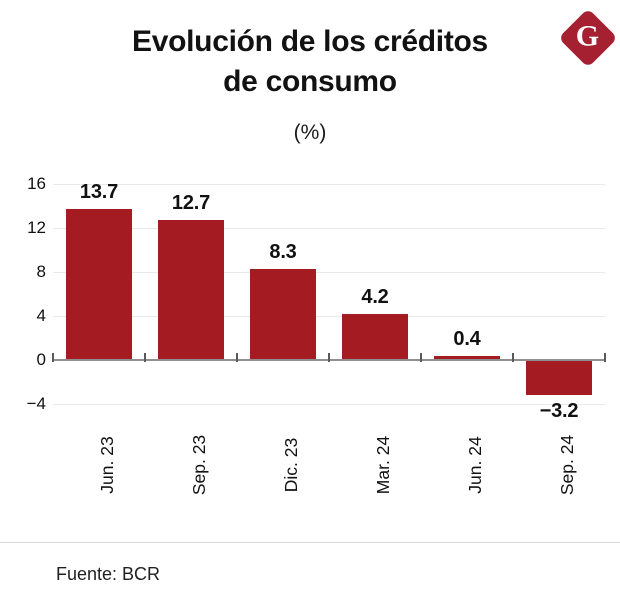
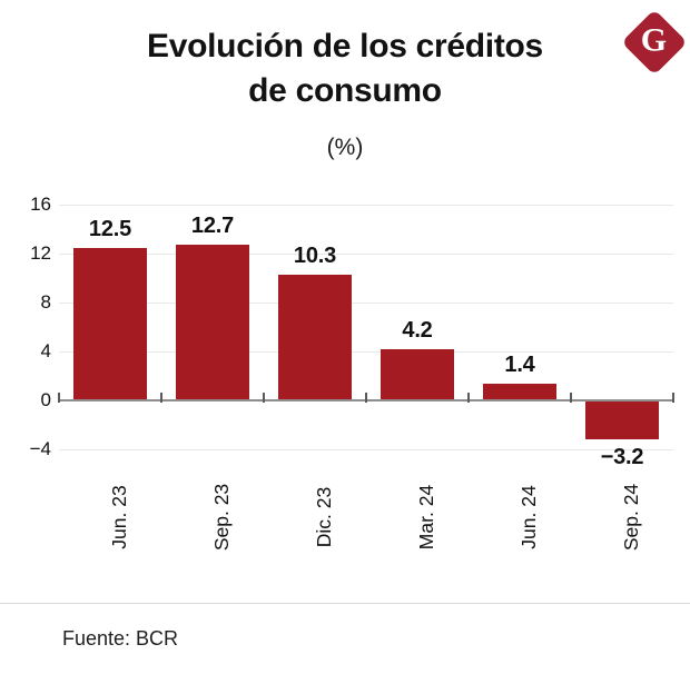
Jun. 23: 13.7 -> 12.5
Dic. 23: 8.3 -> 10.3
Jun. 24: 0.4 -> 1.4
